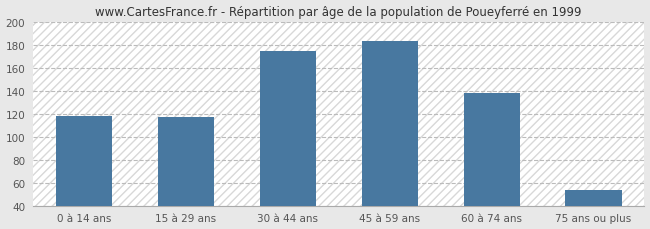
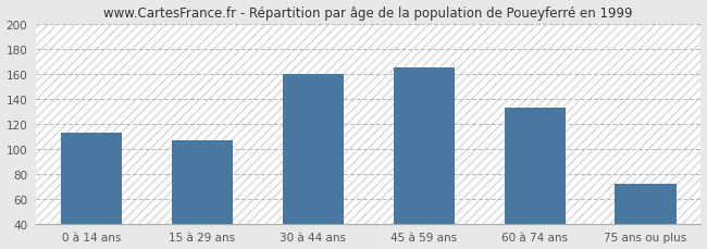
0 à 14 ans: 118 -> 113
15 à 29 ans: 117 -> 107
30 à 44 ans: 174 -> 160
45 à 59 ans: 183 -> 165
60 à 74 ans: 138 -> 133
75 ans ou plus: 54 -> 72
